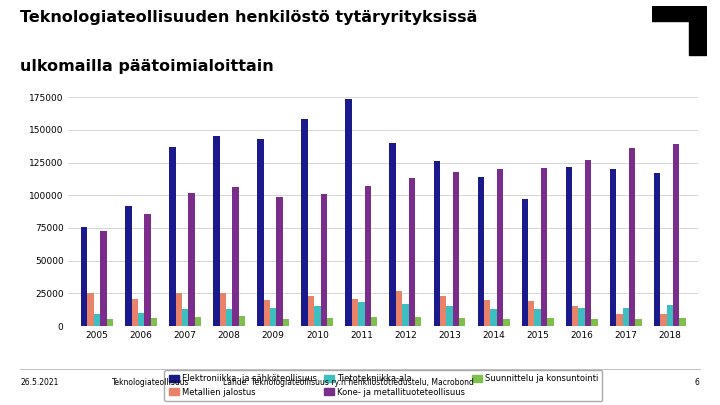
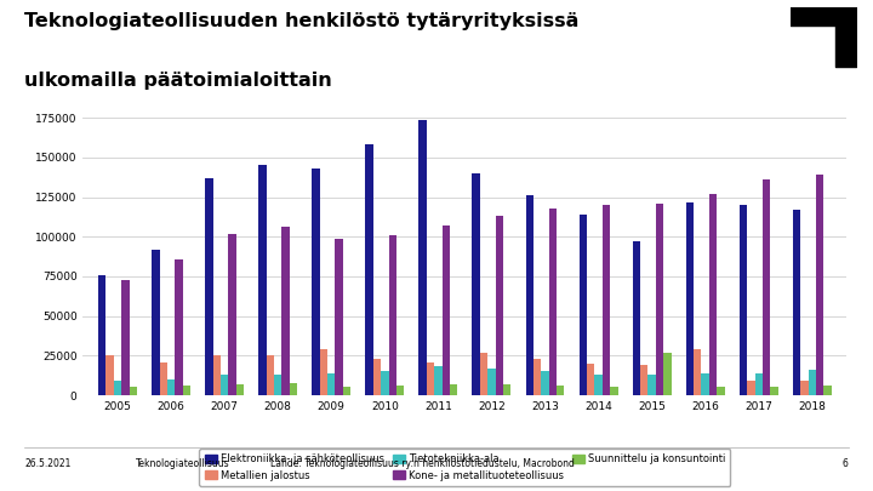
Metallien jalostus/2009: 20000 -> 29000
Suunnittelu ja konsuntointi/2015: 6000 -> 27000
Metallien jalostus/2016: 15000 -> 29000
